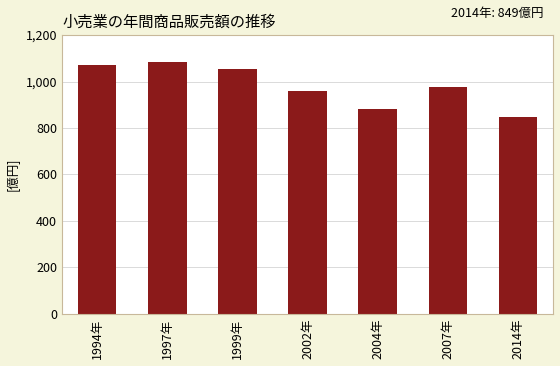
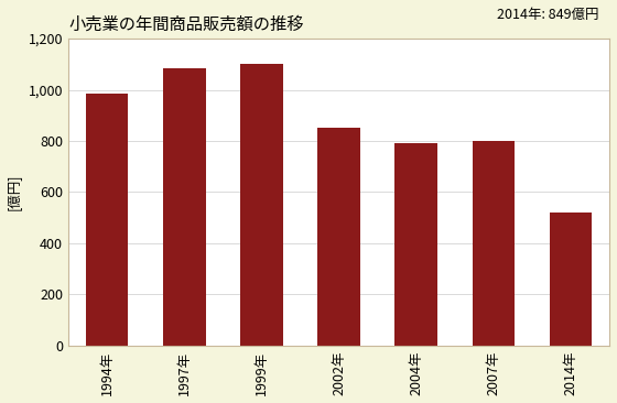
1994年: 1,070 -> 985
1999年: 1,055 -> 1,100
2002年: 960 -> 850
2004年: 880 -> 790
2007年: 975 -> 800
2014年: 849 -> 520
